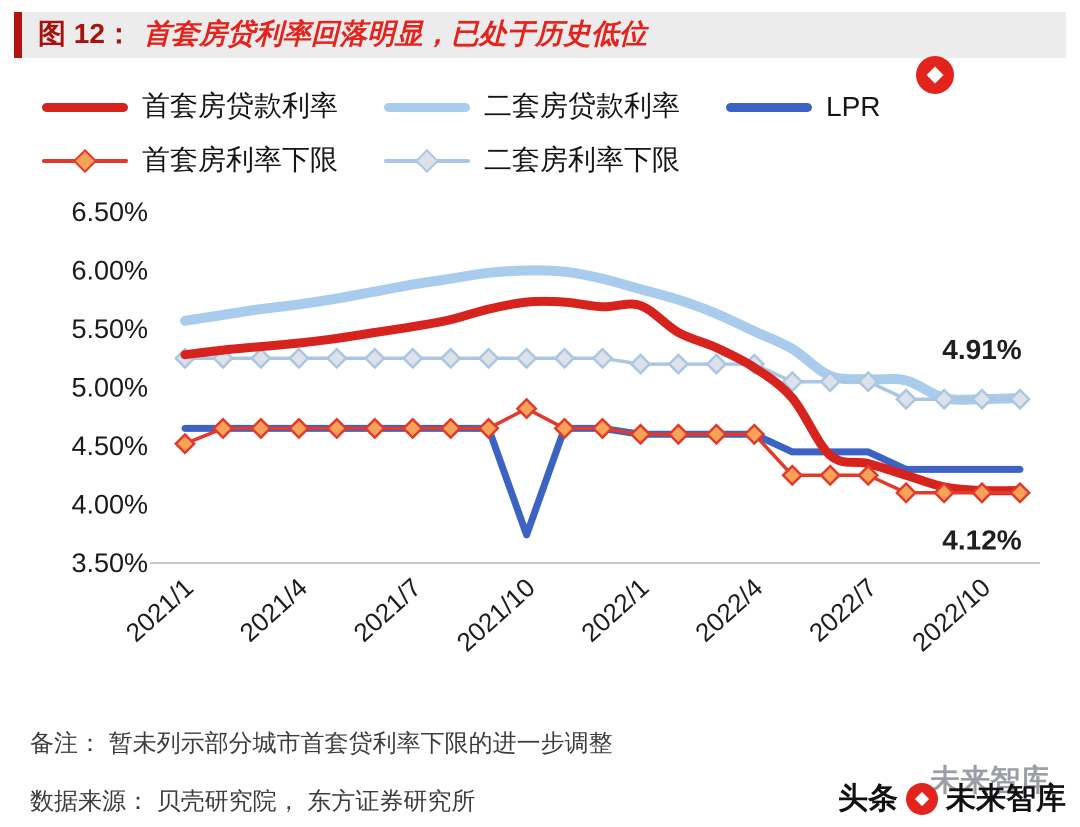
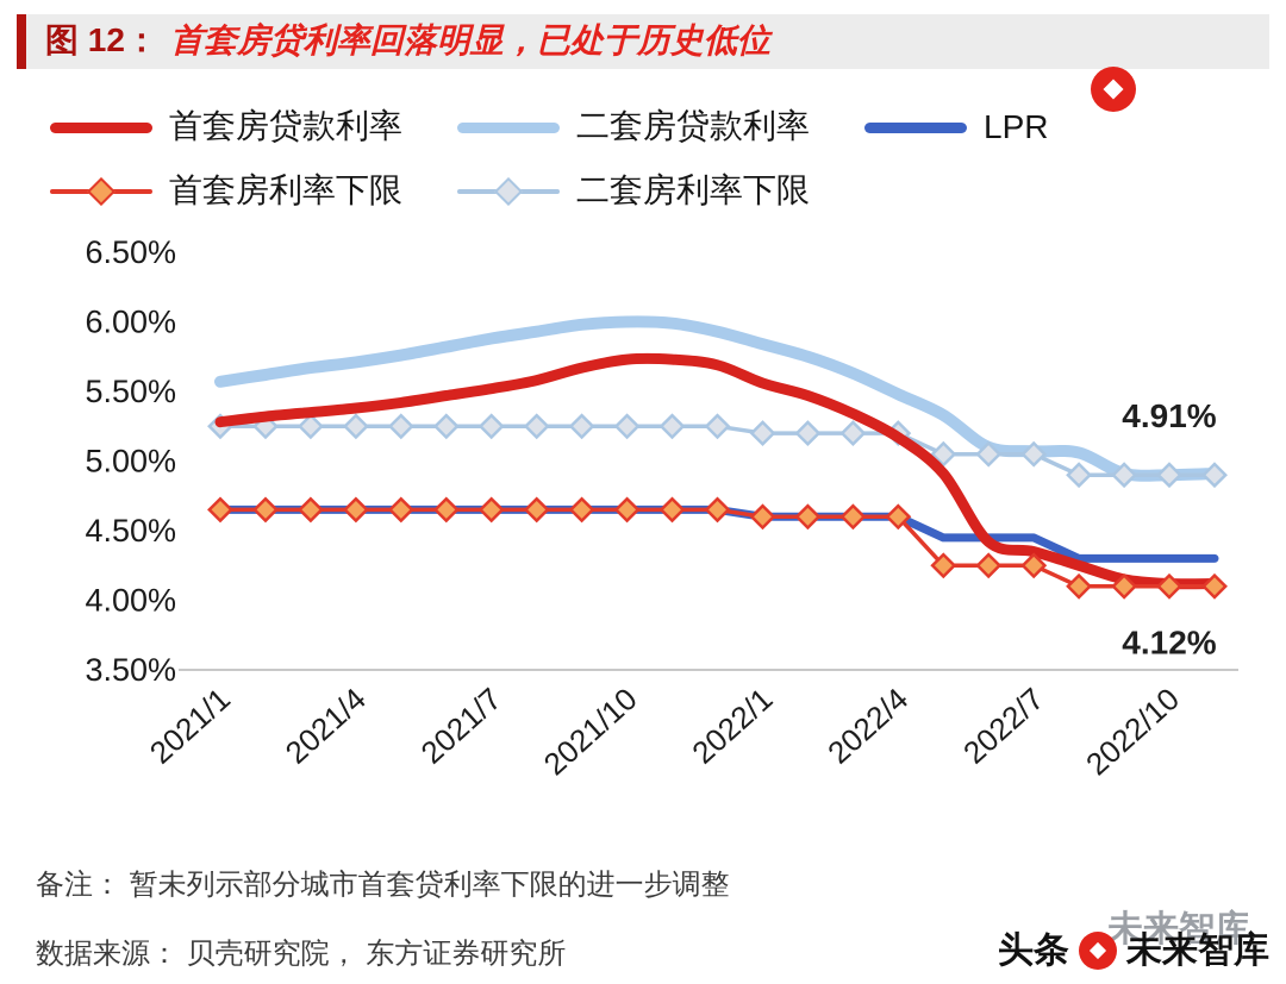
首套房利率下限/2021/1: 4.52% -> 4.65%
LPR/2021/10: 3.74% -> 4.65%
首套房利率下限/2021/10: 4.82% -> 4.65%
首套房贷款利率/2022/1: 5.70% -> 5.56%
